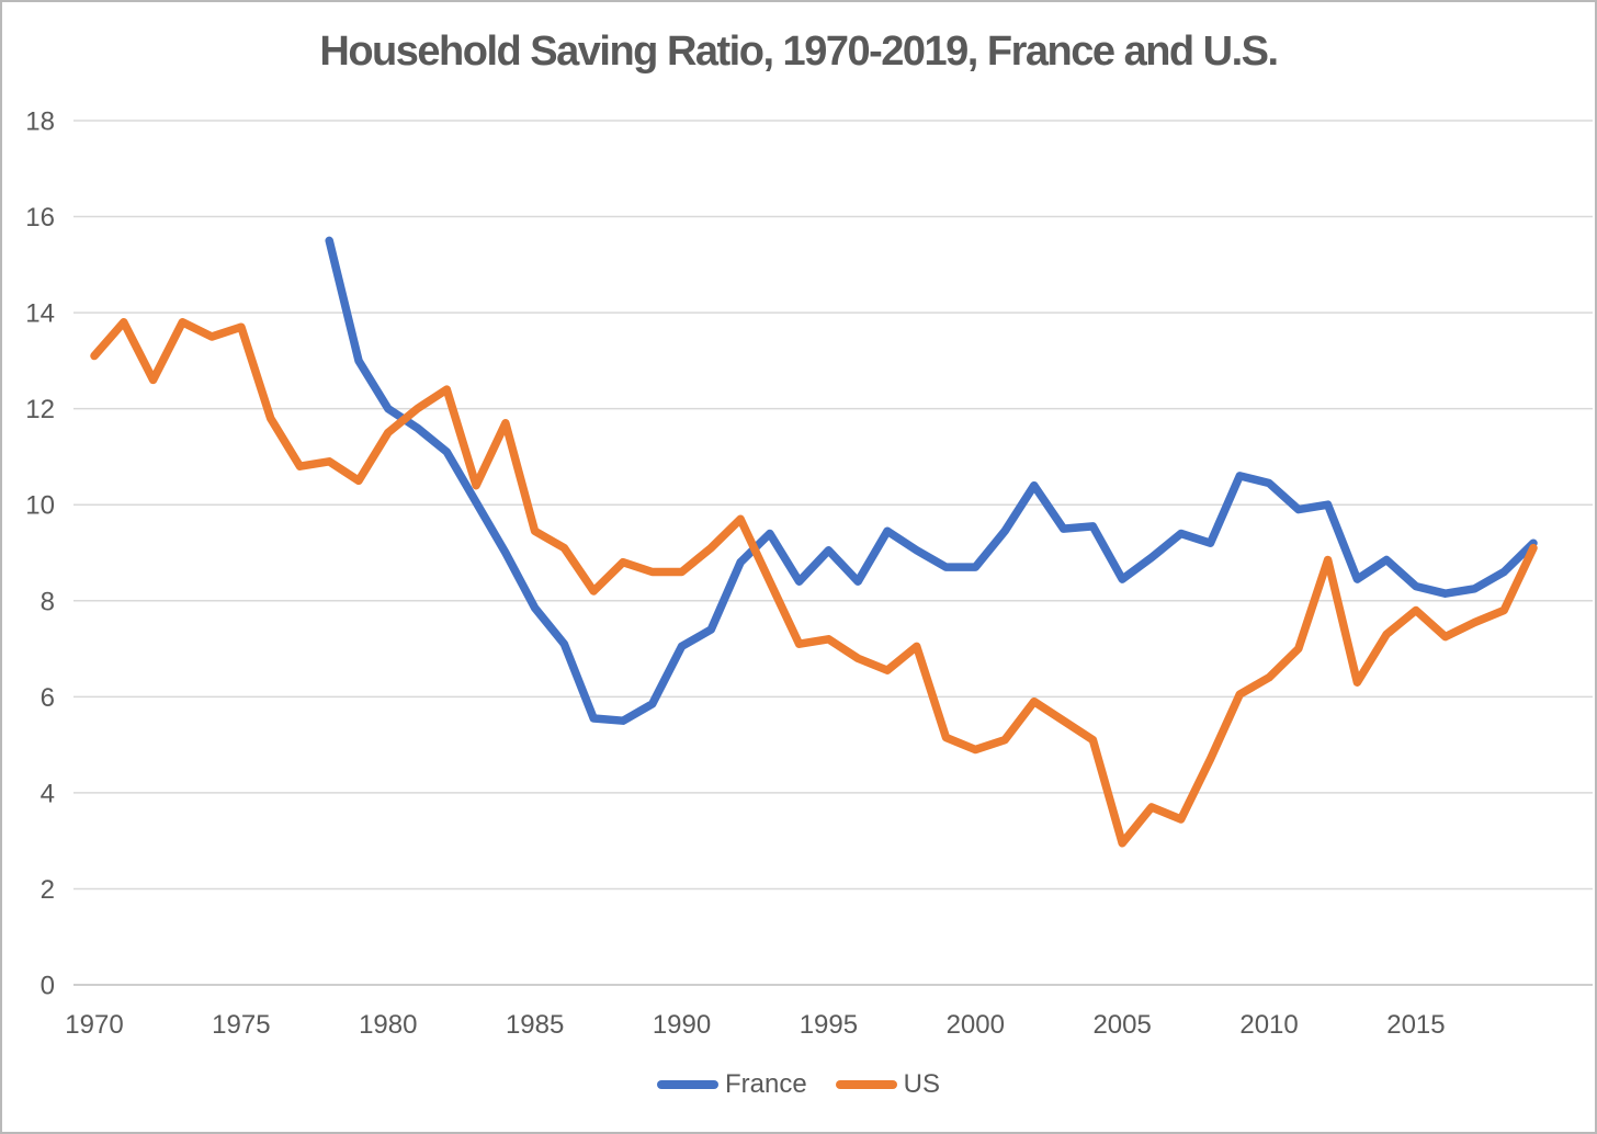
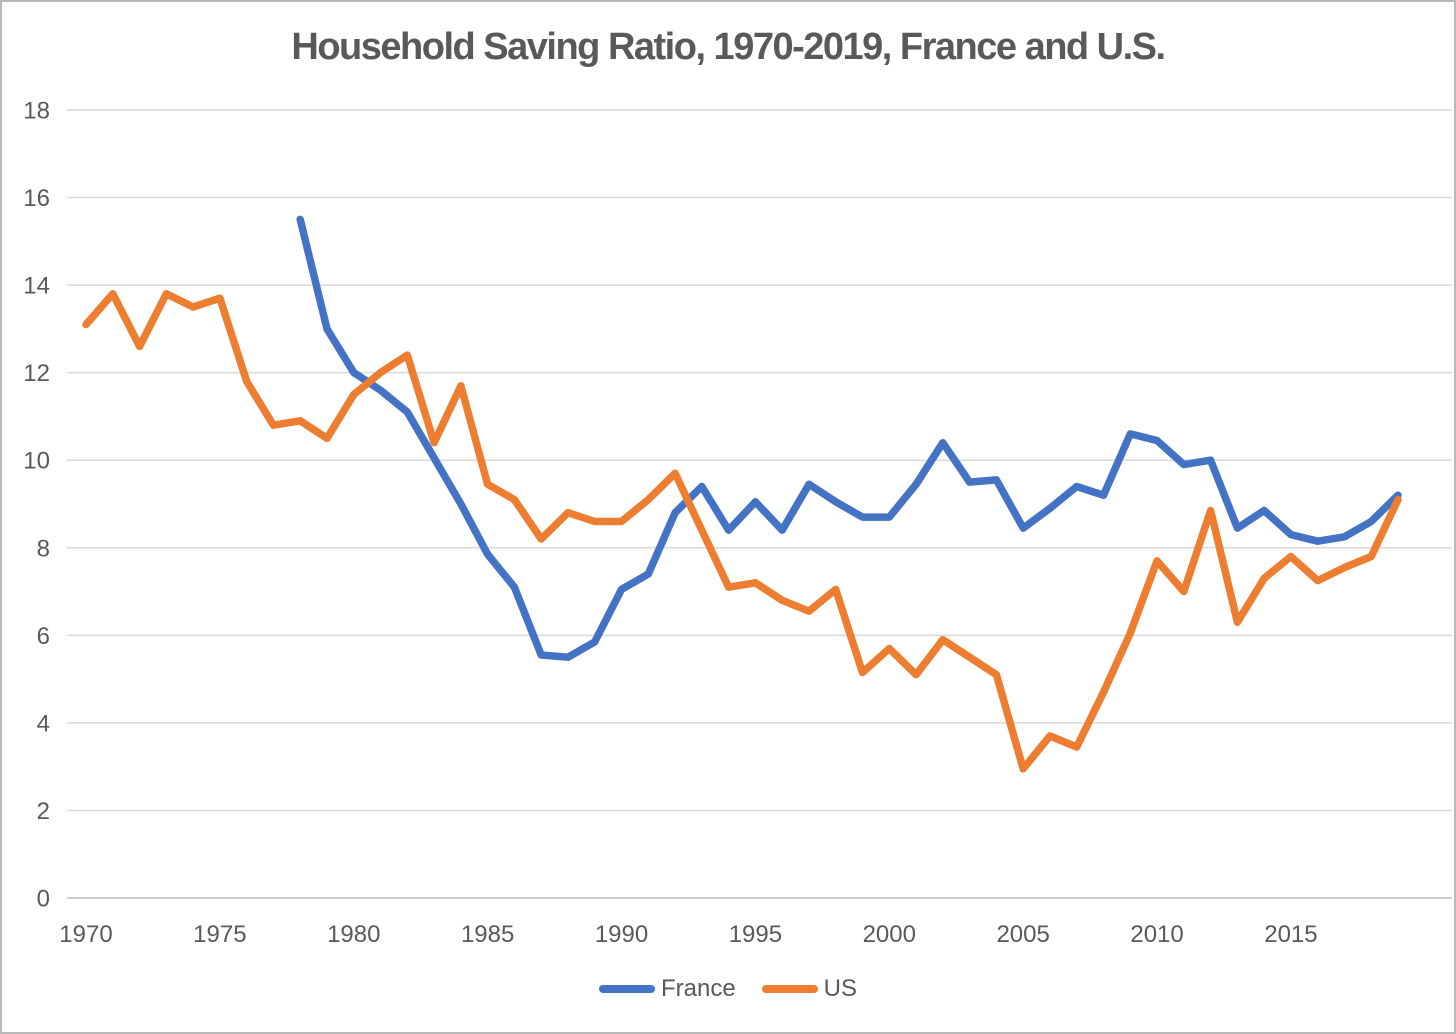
US/2000: 4.9 -> 5.7
US/2010: 6.4 -> 7.7
